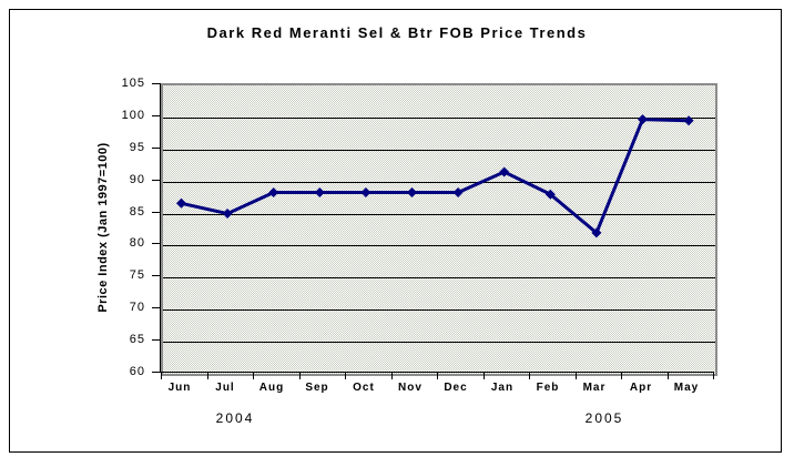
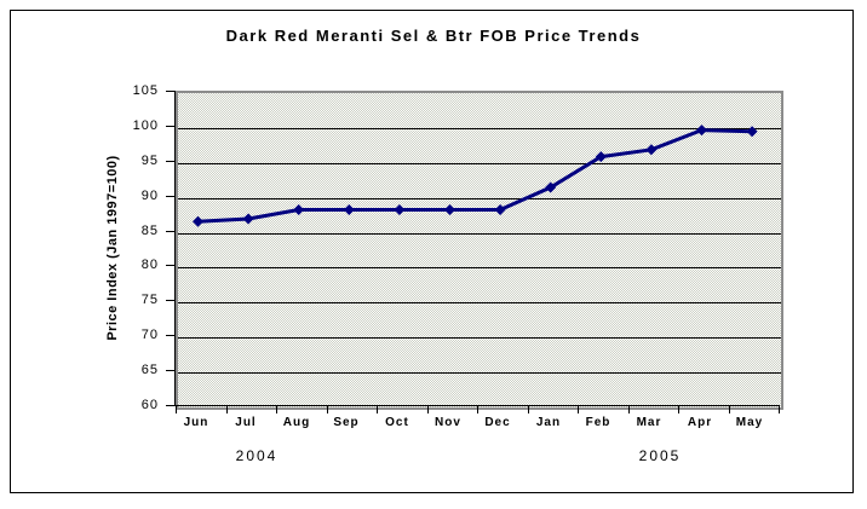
Jul: 85 -> 87
Feb: 88 -> 96
Mar: 82 -> 97
